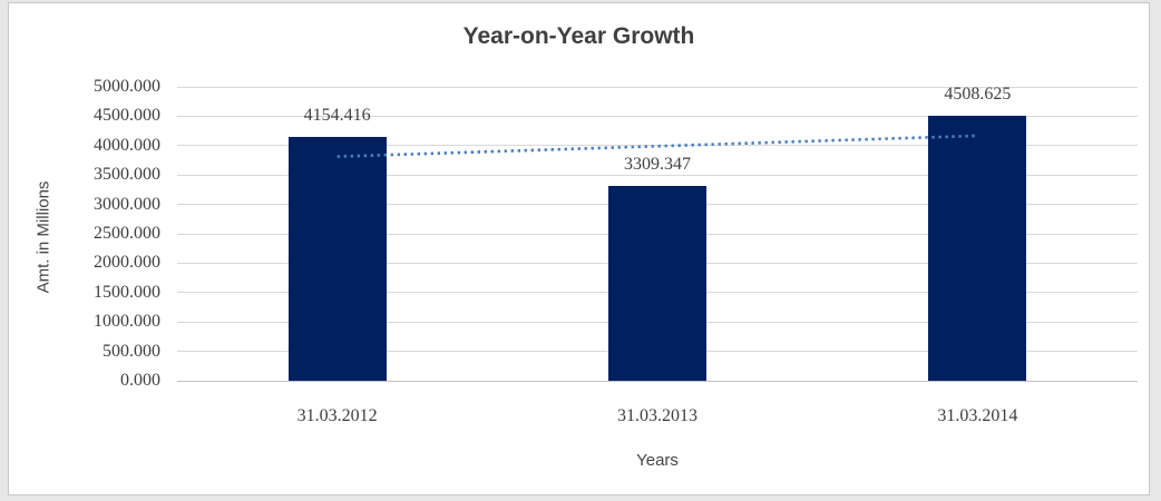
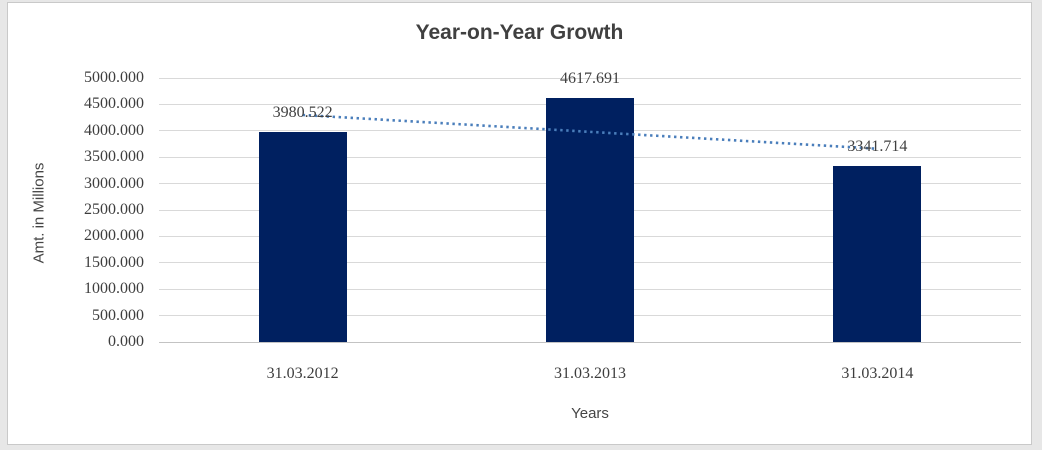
31.03.2012: 4154.416 -> 3980.522
31.03.2013: 3309.347 -> 4617.691
31.03.2014: 4508.625 -> 3341.714
